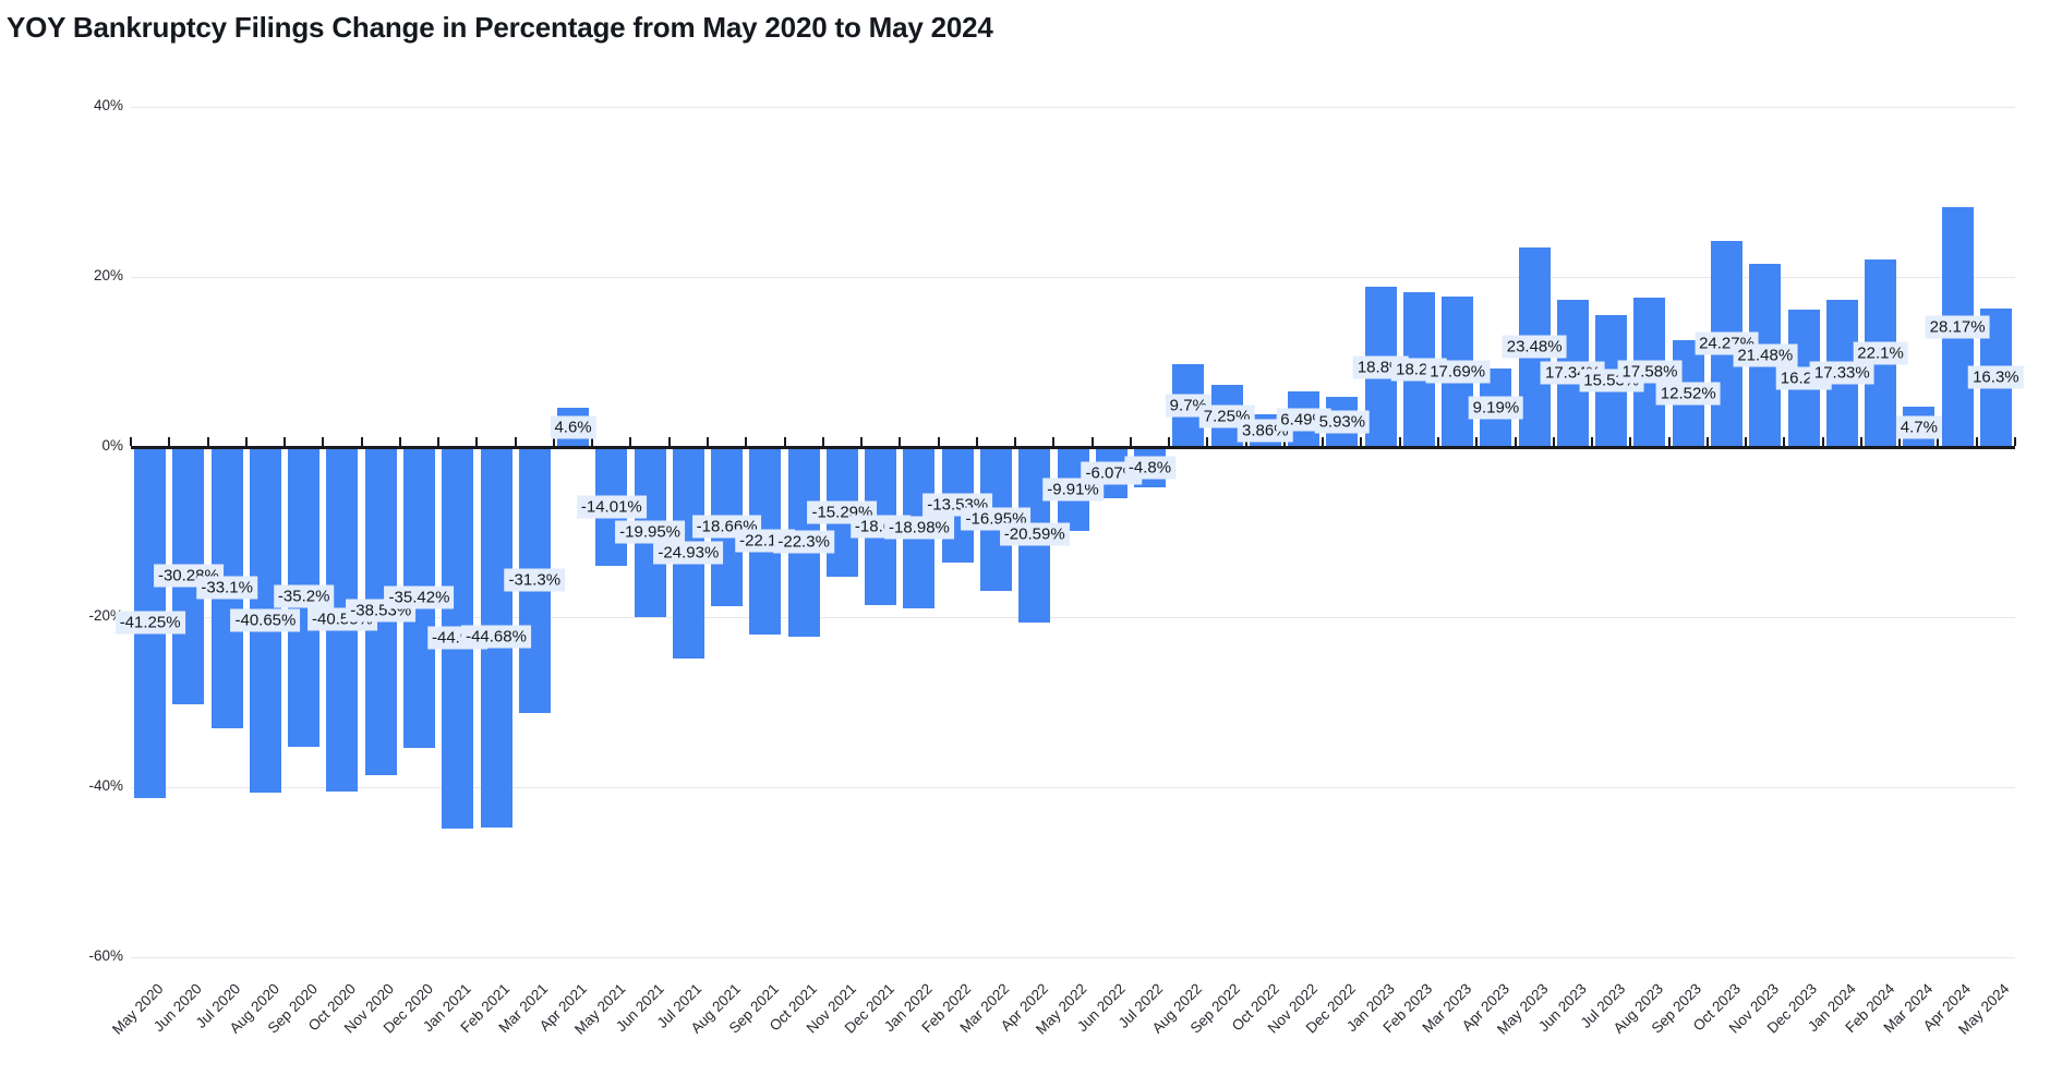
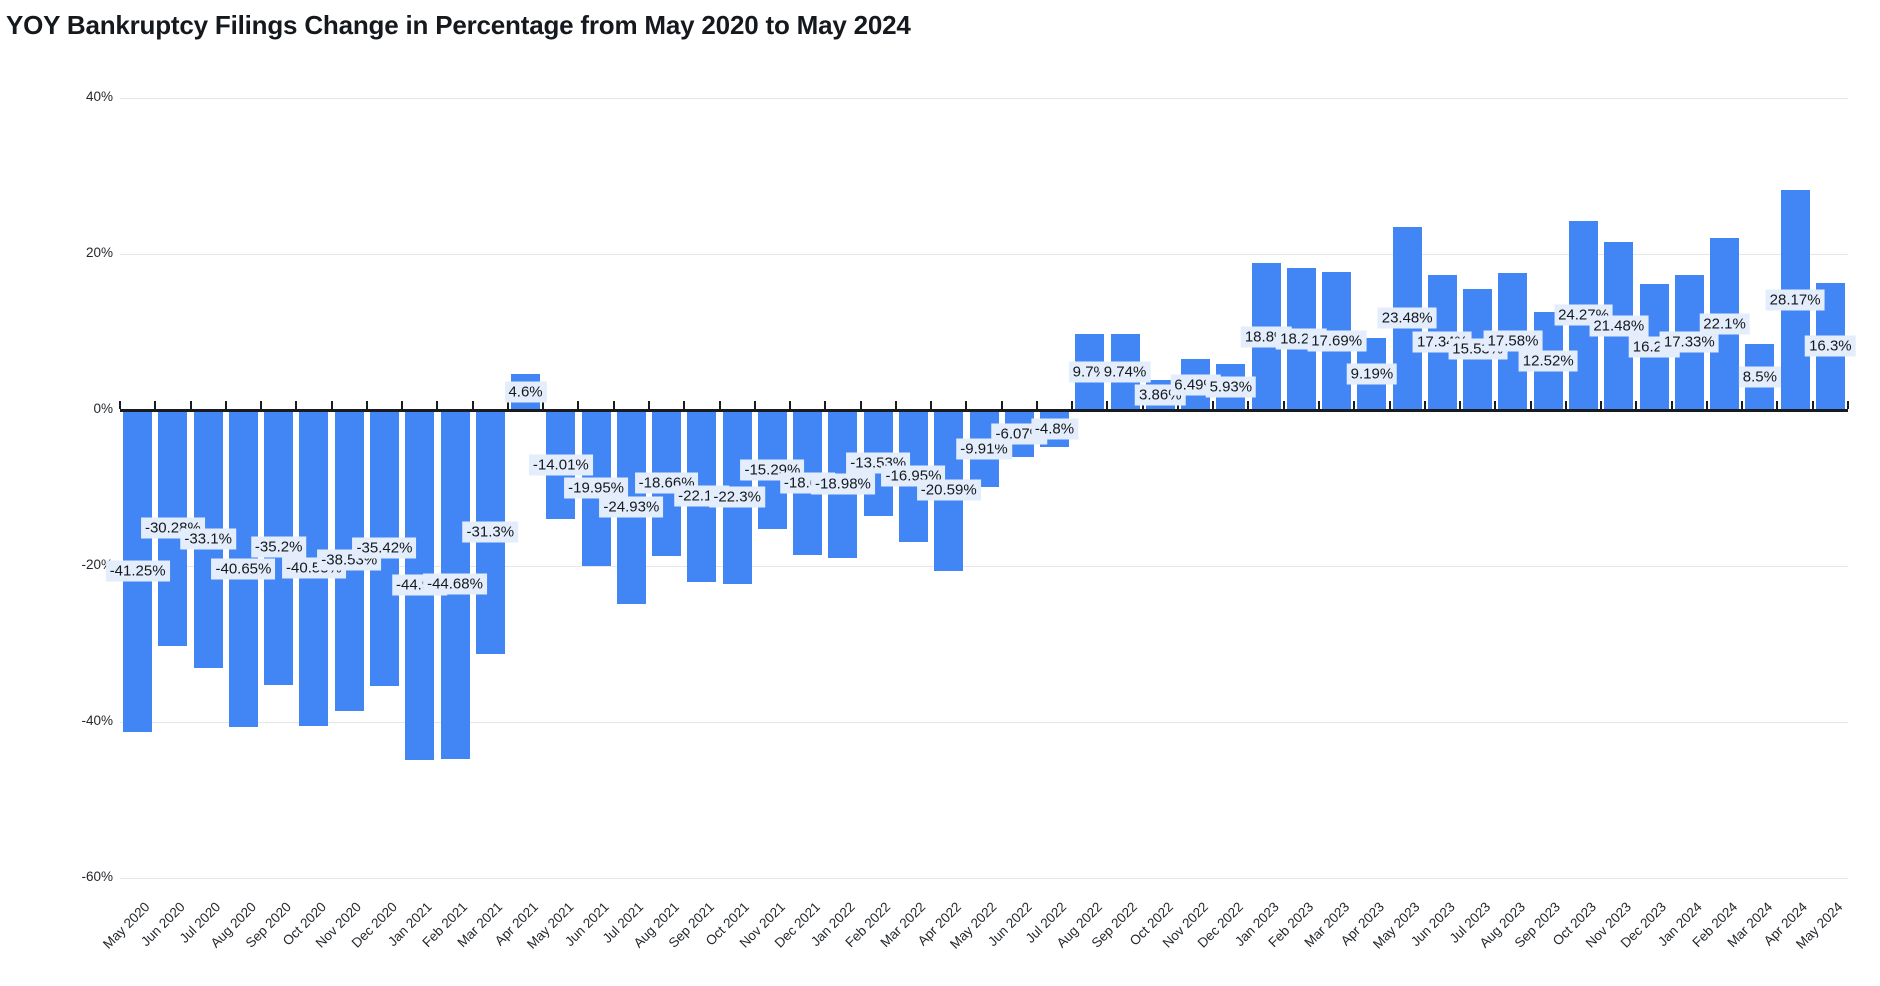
Sep 2022: 7.25% -> 9.74%
Mar 2024: 4.7% -> 8.5%
